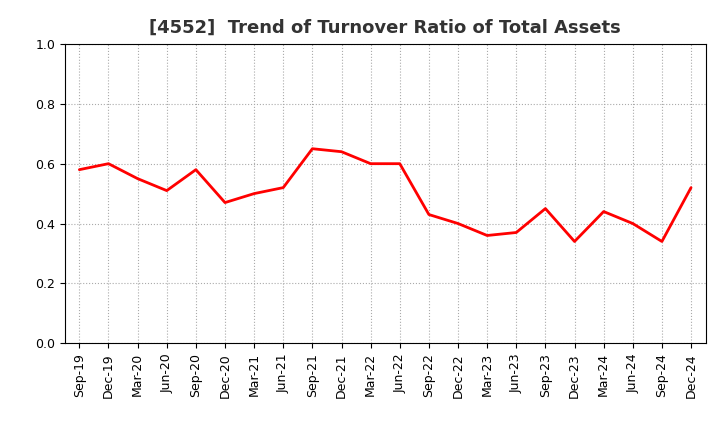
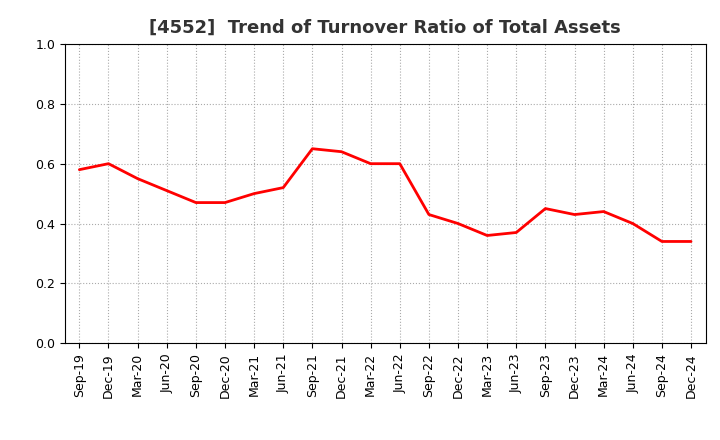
Sep-20: 0.58 -> 0.47
Dec-23: 0.34 -> 0.43
Dec-24: 0.52 -> 0.34
